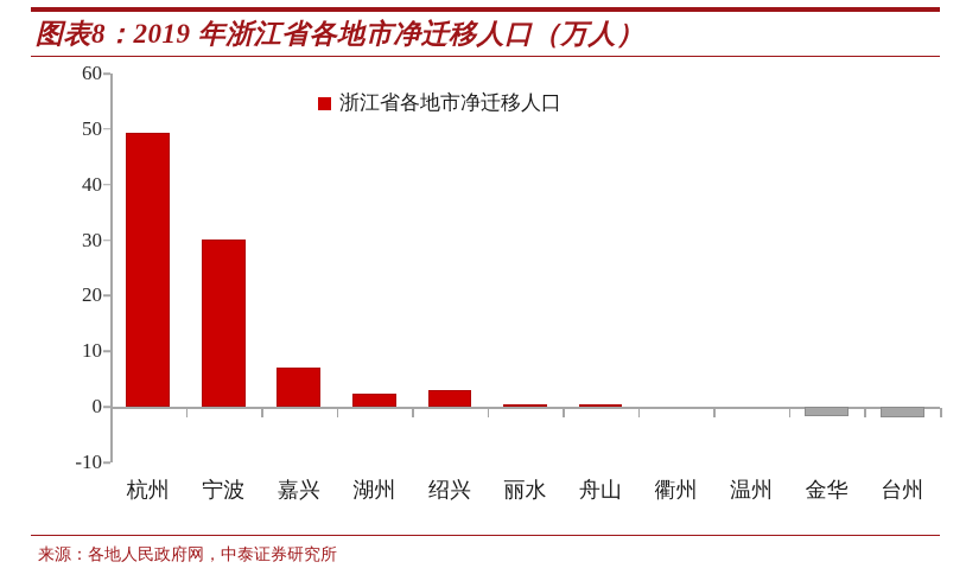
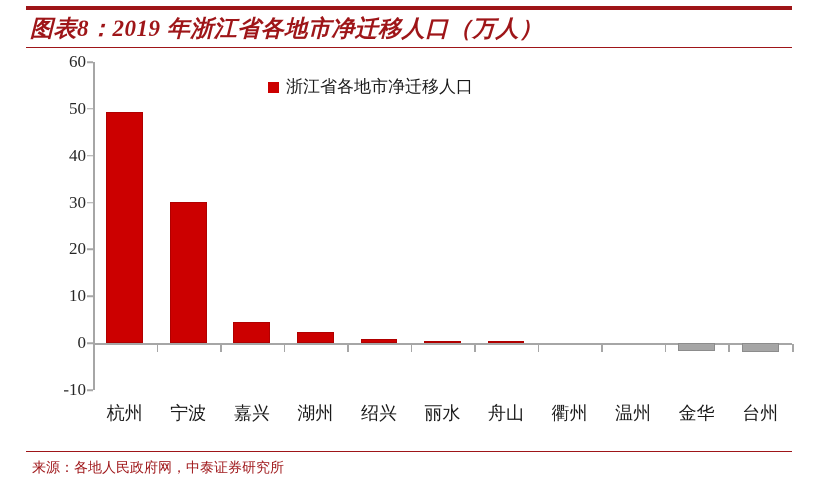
嘉兴: 7 -> 5
绍兴: 3 -> 1
